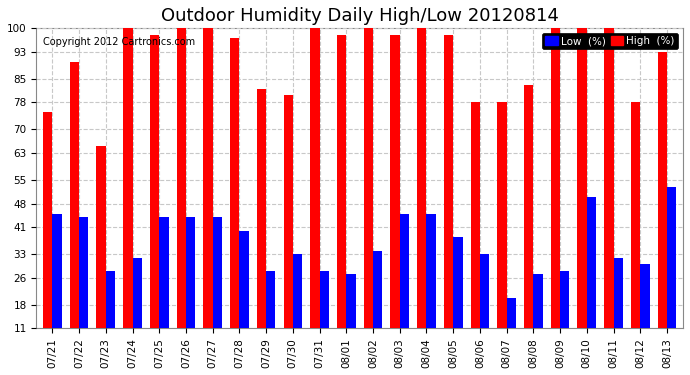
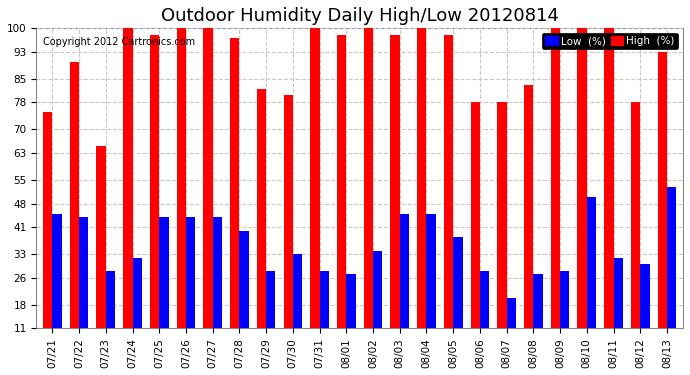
Low (%)/08/06: 33 -> 28
